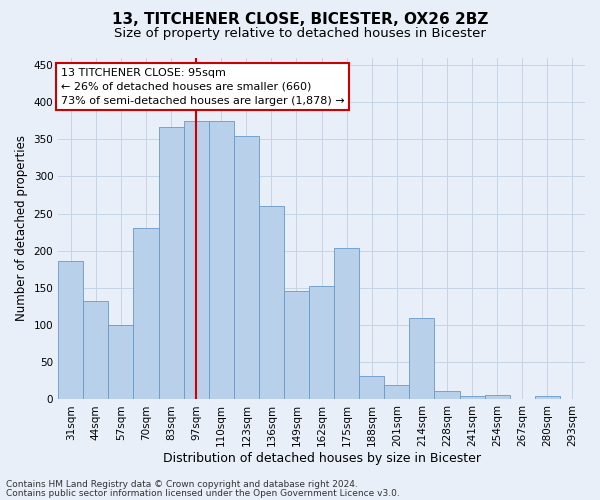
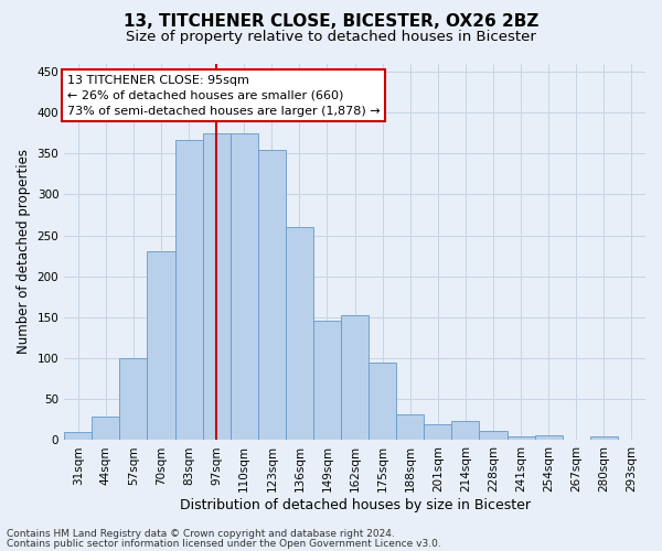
31sqm: 186 -> 10
44sqm: 132 -> 29
175sqm: 204 -> 95
214sqm: 110 -> 23
